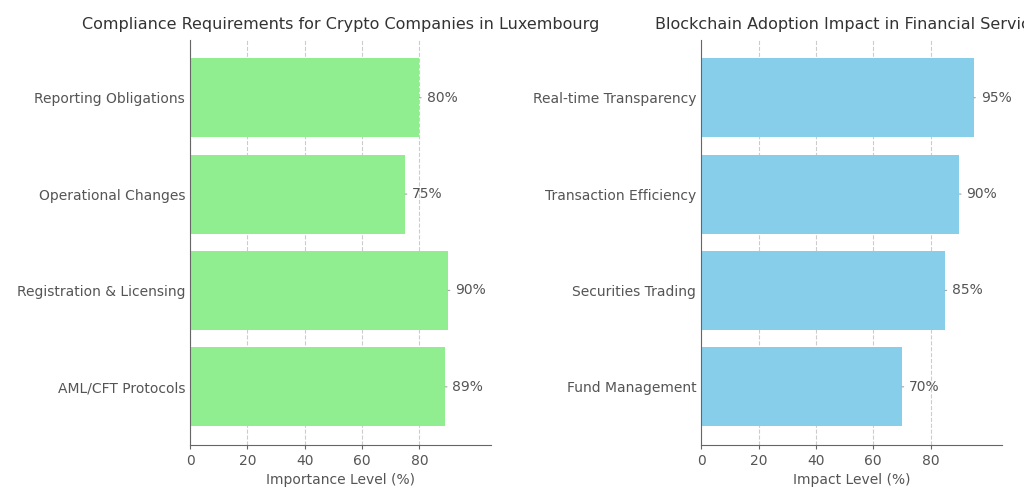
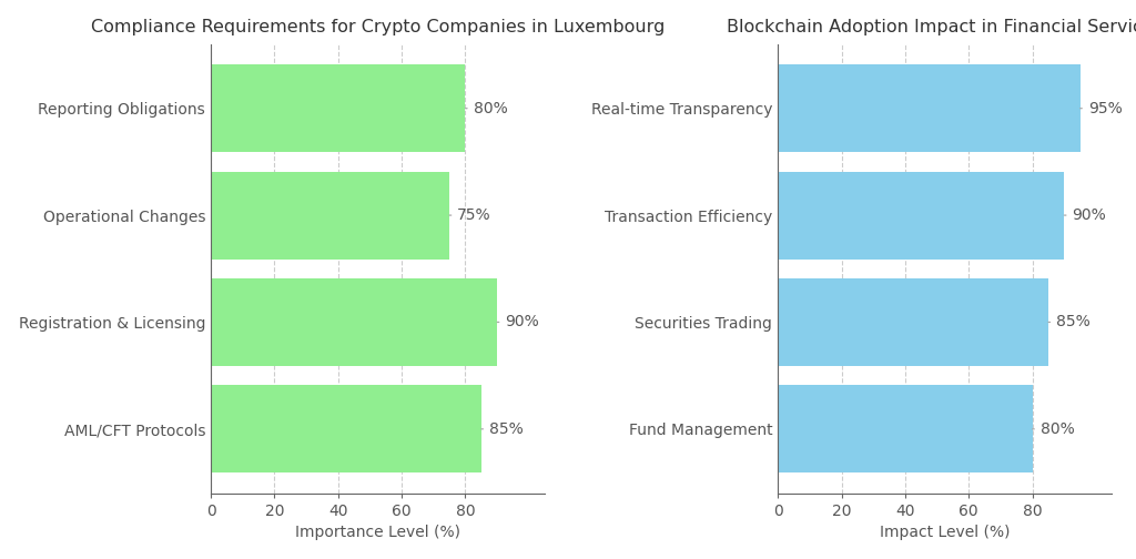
Compliance Requirements for Crypto Companies in Luxembourg/AML/CFT Protocols: 89% -> 85%
Fund Management: 70% -> 80%
